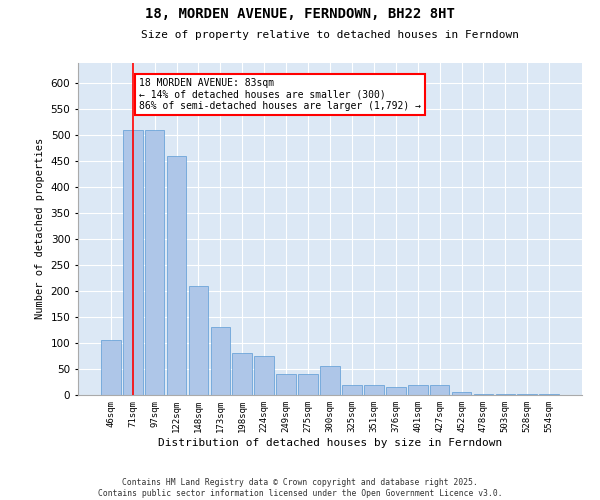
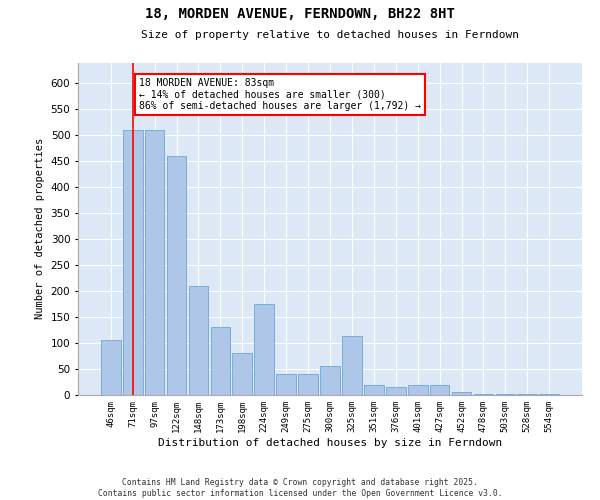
224sqm: 75 -> 176
325sqm: 20 -> 114
